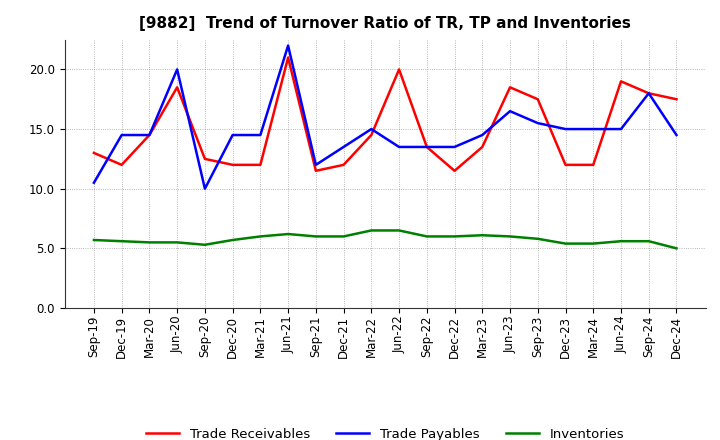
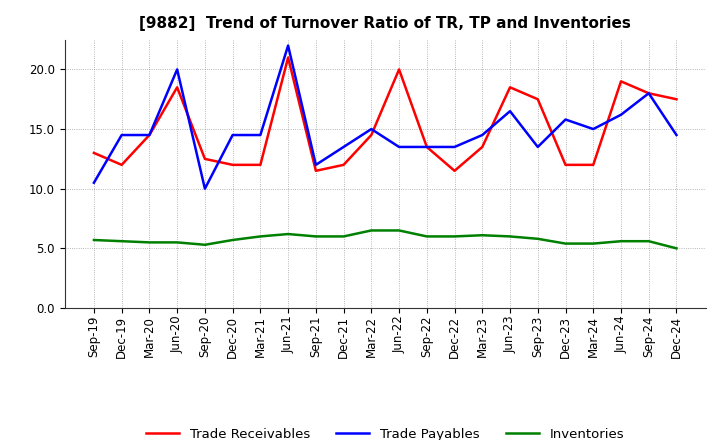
Trade Payables/Sep-23: 15.5 -> 13.5
Trade Payables/Dec-23: 15.0 -> 15.8
Trade Payables/Jun-24: 15.0 -> 16.2
